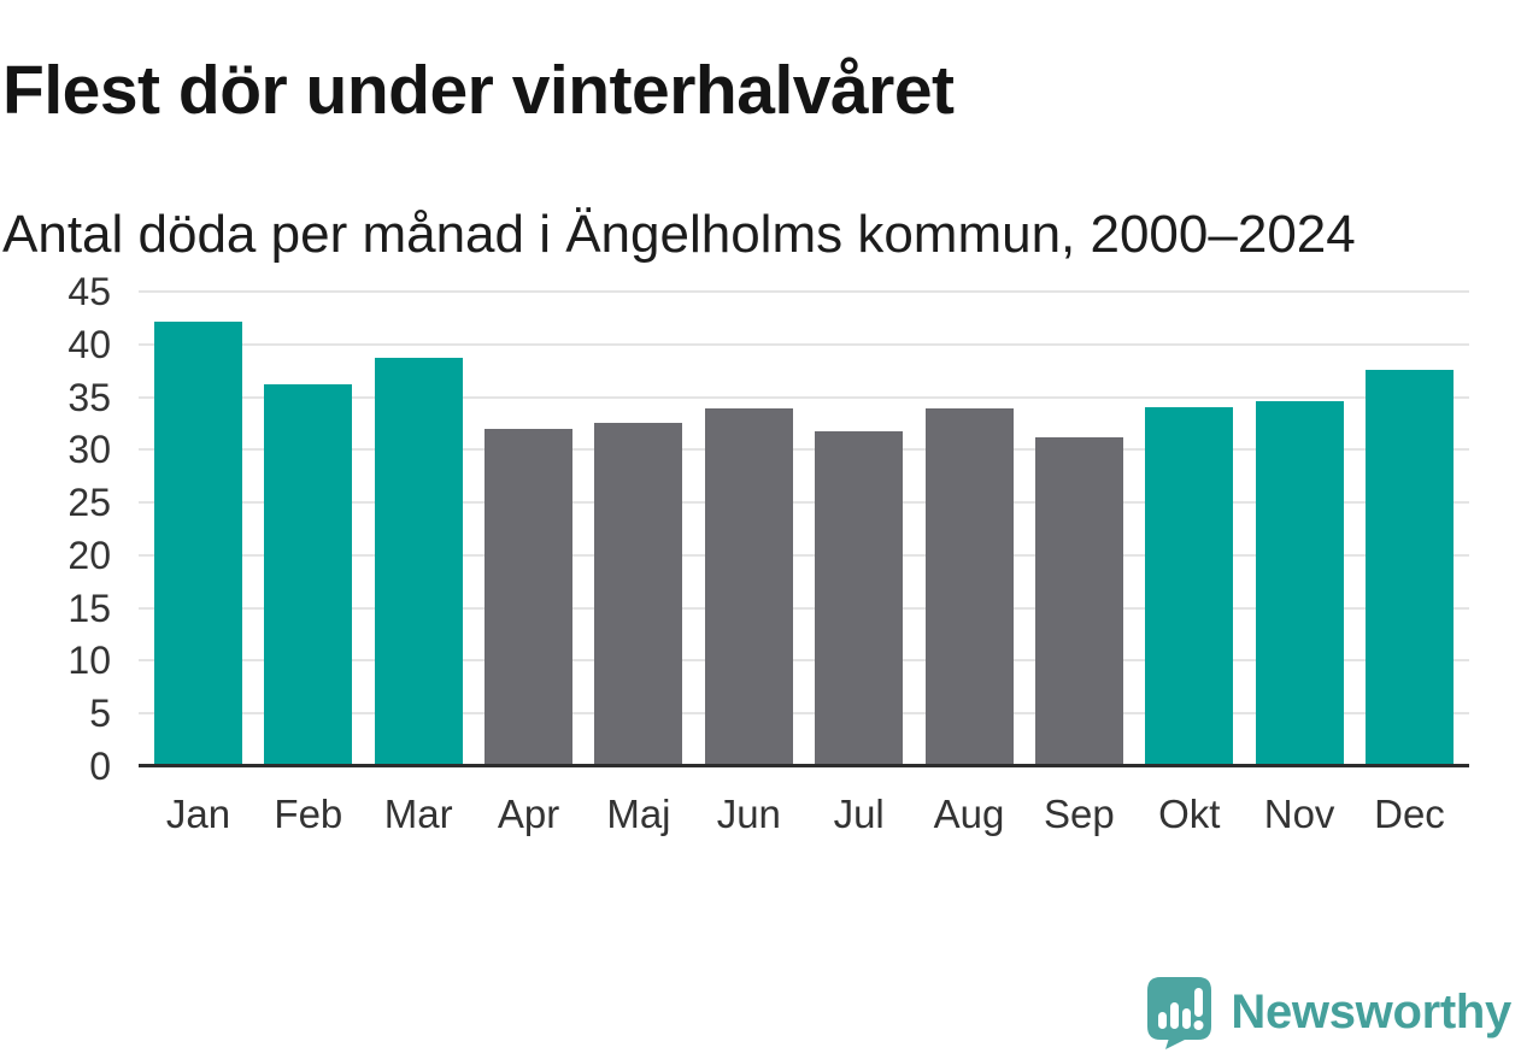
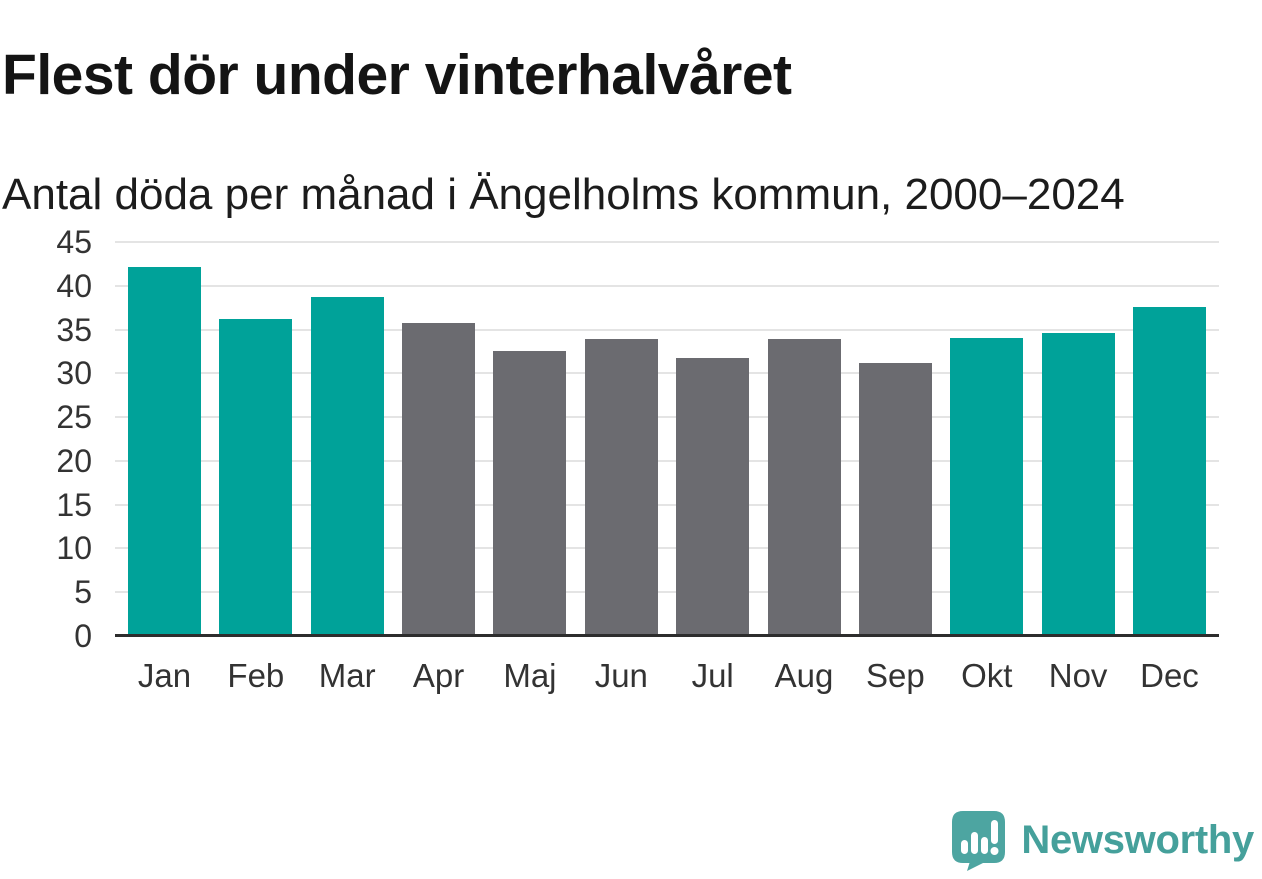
Apr: 32 -> 36
